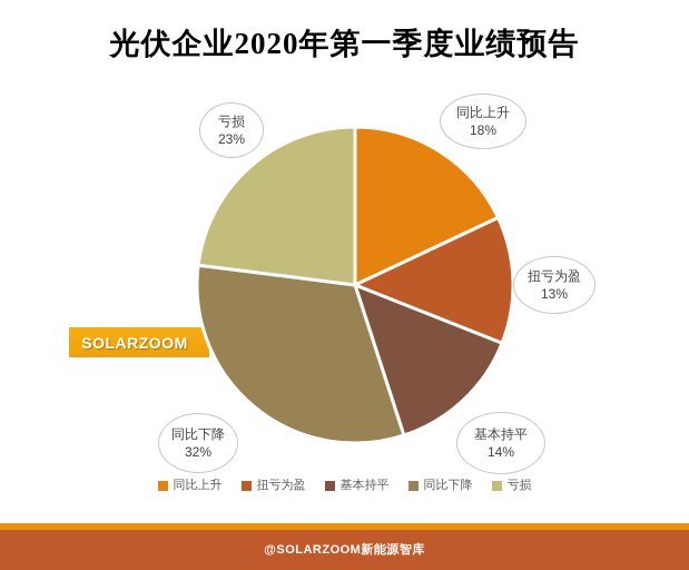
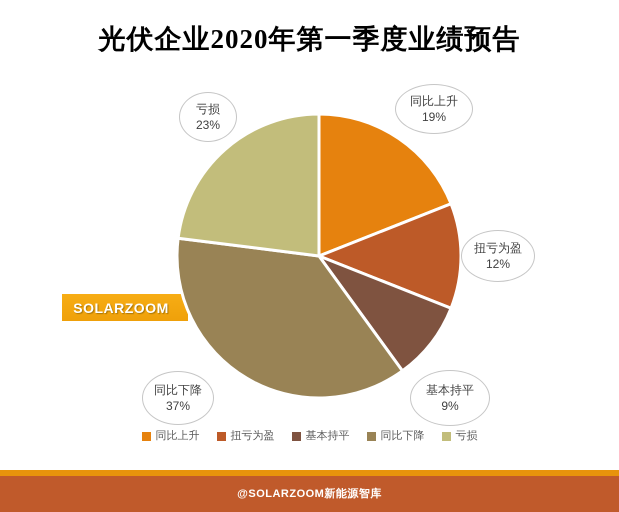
同比上升: 18% -> 19%
扭亏为盈: 13% -> 12%
基本持平: 14% -> 9%
同比下降: 32% -> 37%
